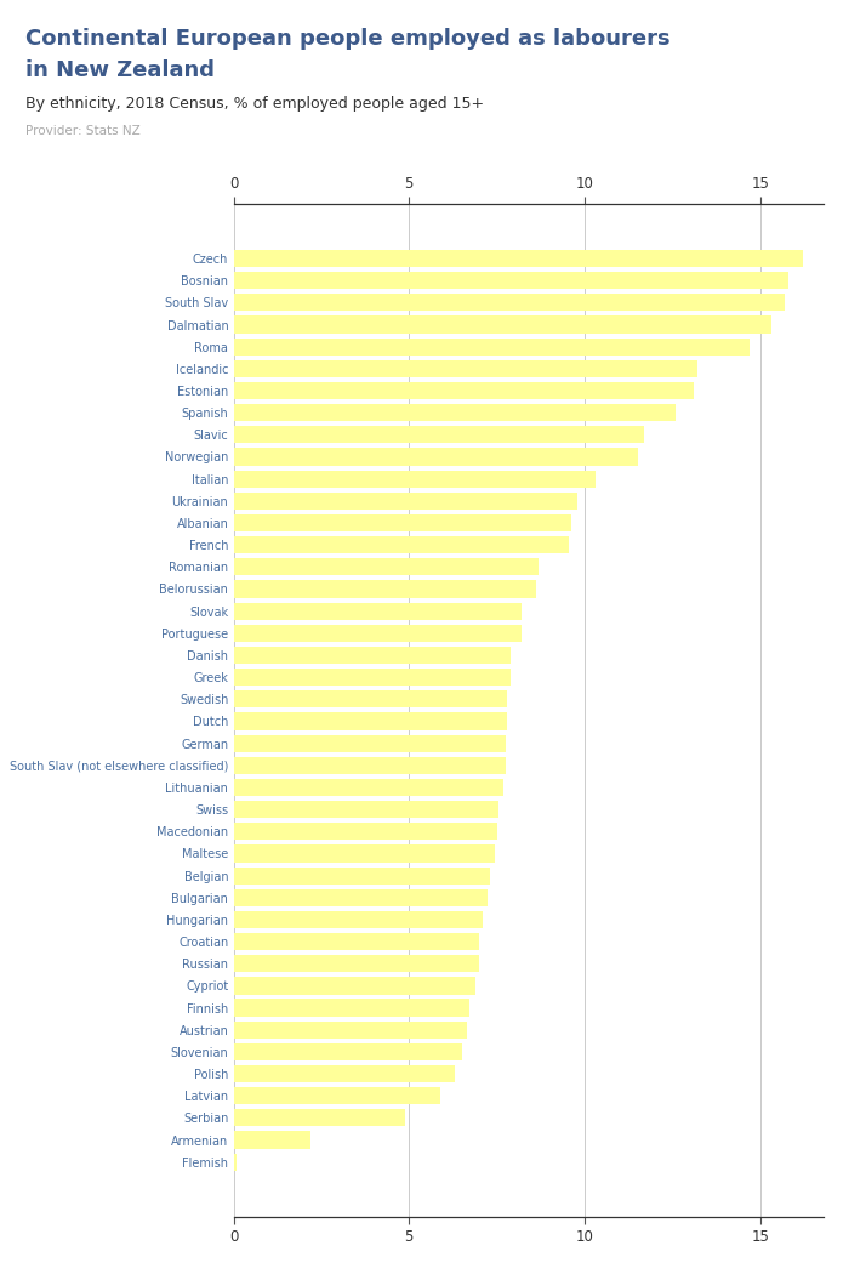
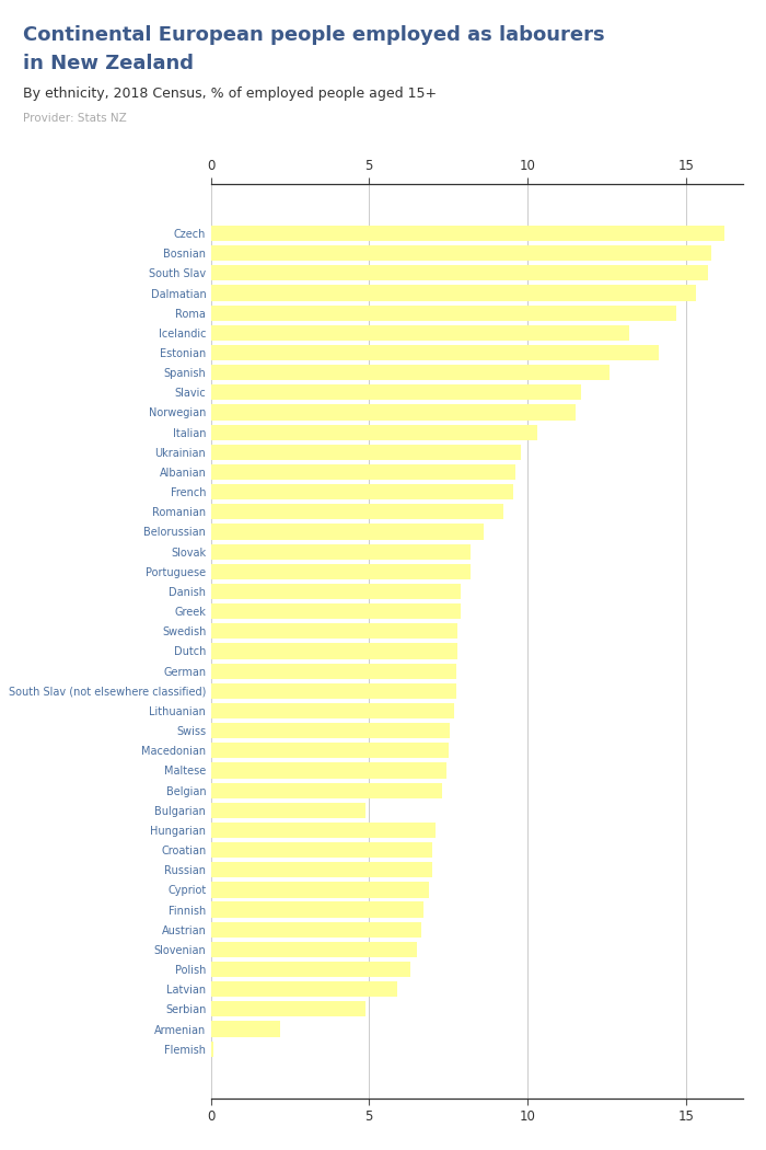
Estonian: 13.10 -> 14.15
Romanian: 8.70 -> 9.25
Bulgarian: 7.25 -> 4.90
